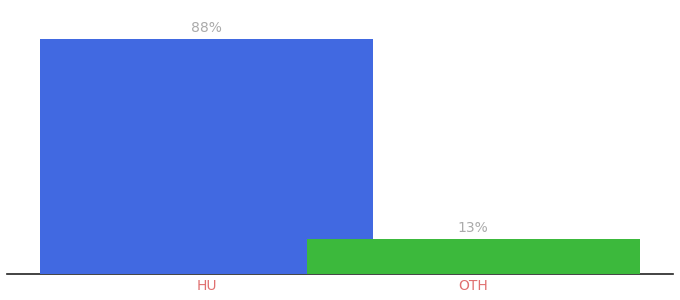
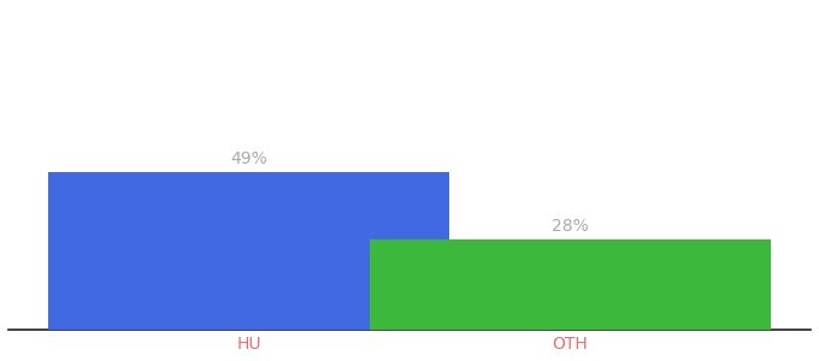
HU: 88% -> 49%
OTH: 13% -> 28%
